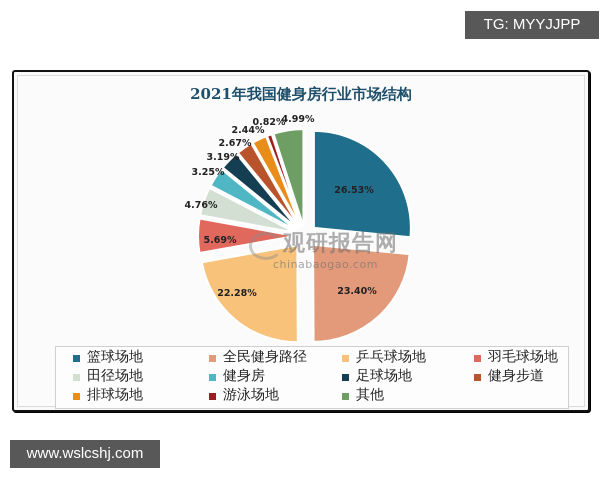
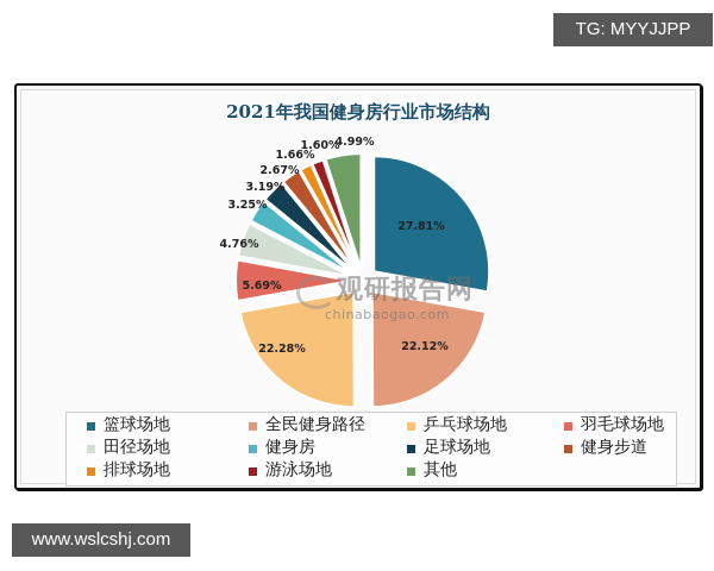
篮球场地: 26.53% -> 27.81%
全民健身路径: 23.40% -> 22.12%
排球场地: 2.44% -> 1.66%
游泳场地: 0.82% -> 1.60%
